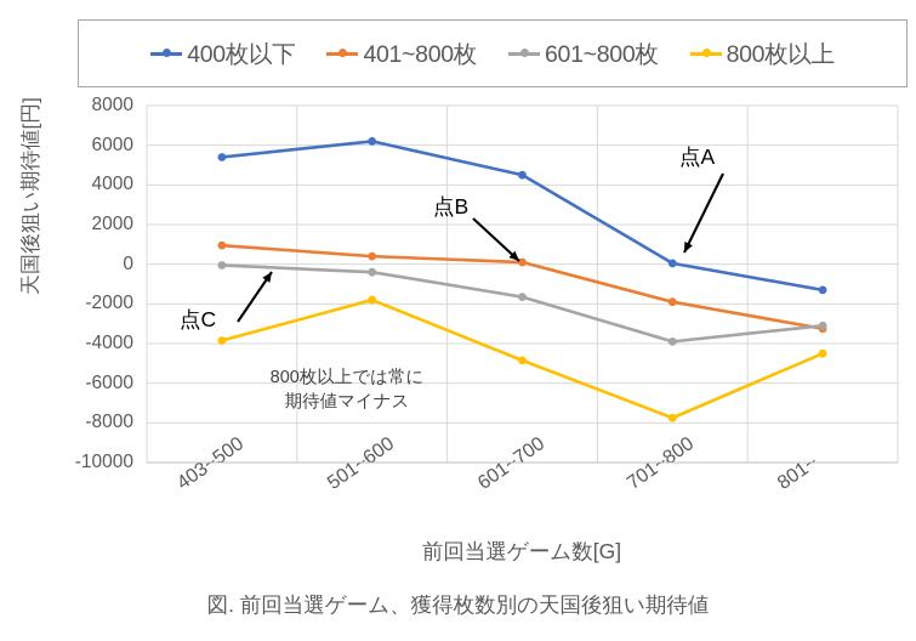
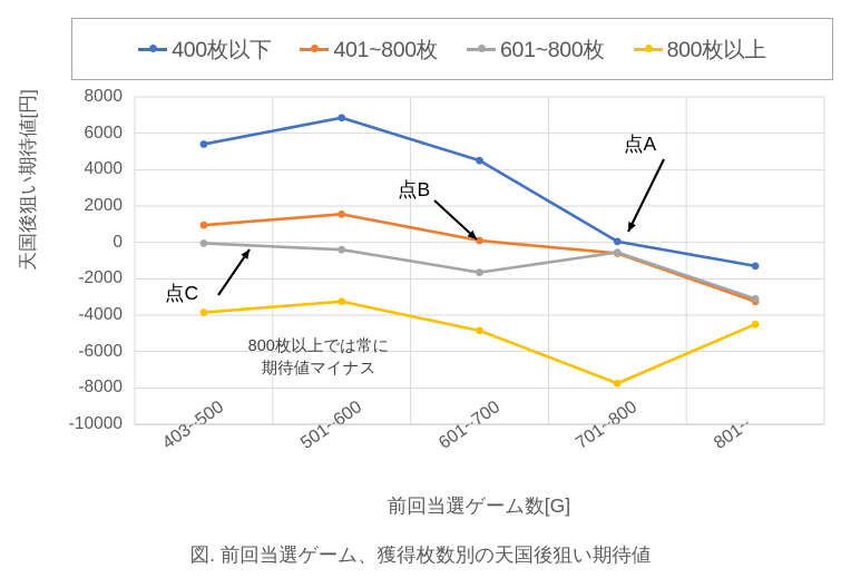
400枚以下/501~600: 6200 -> 6800
401~800枚/501~600: 400 -> 1600
800枚以上/501~600: -1800 -> -3200
401~800枚/701~800: -1900 -> -600
601~800枚/701~800: -3900 -> -600
